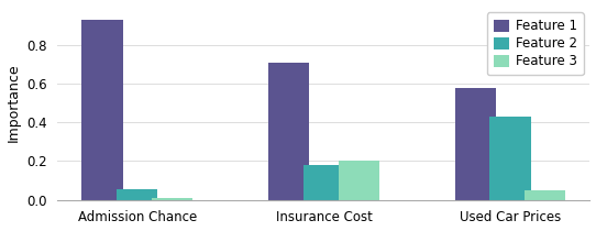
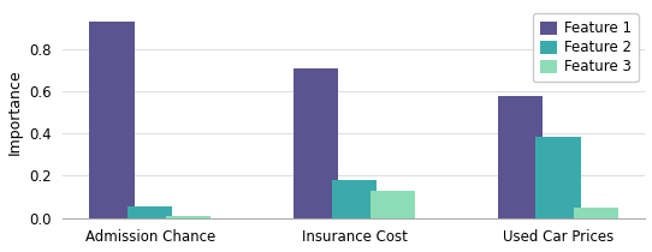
Feature 3/Insurance Cost: 0.20 -> 0.13
Feature 2/Used Car Prices: 0.43 -> 0.39
